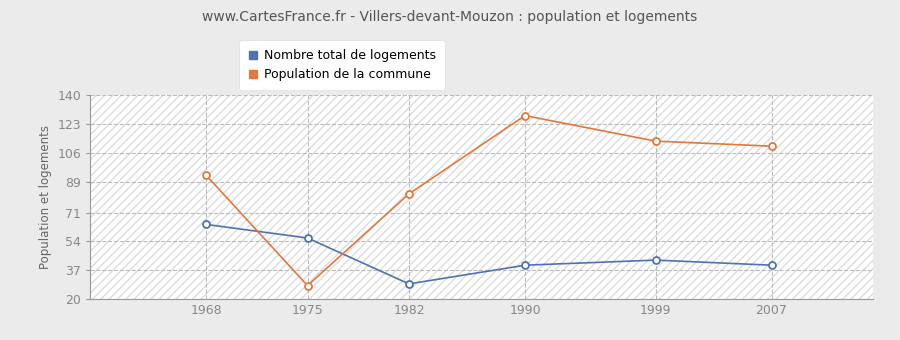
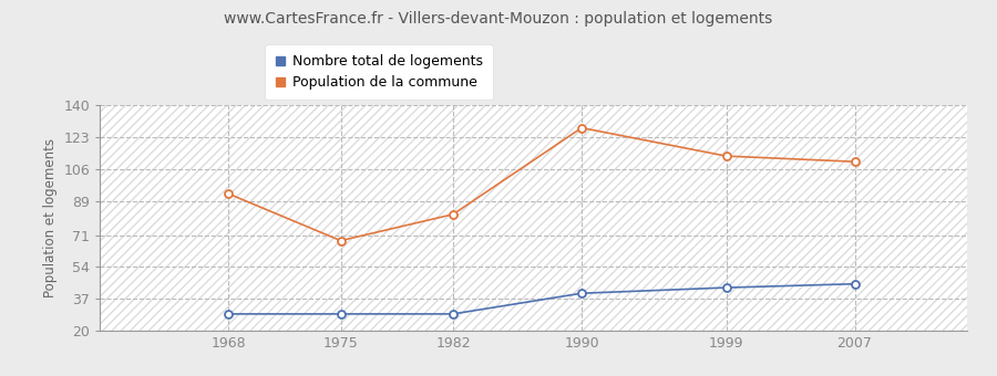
Nombre total de logements/1968: 64 -> 29
Nombre total de logements/1975: 56 -> 29
Population de la commune/1975: 28 -> 68
Nombre total de logements/2007: 40 -> 45
